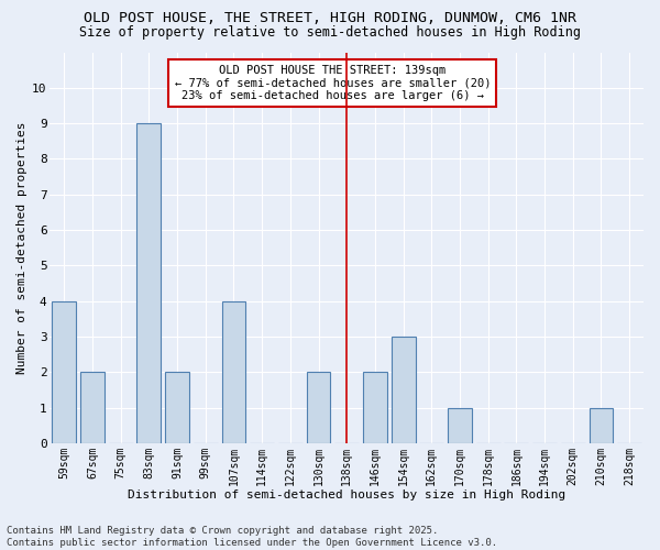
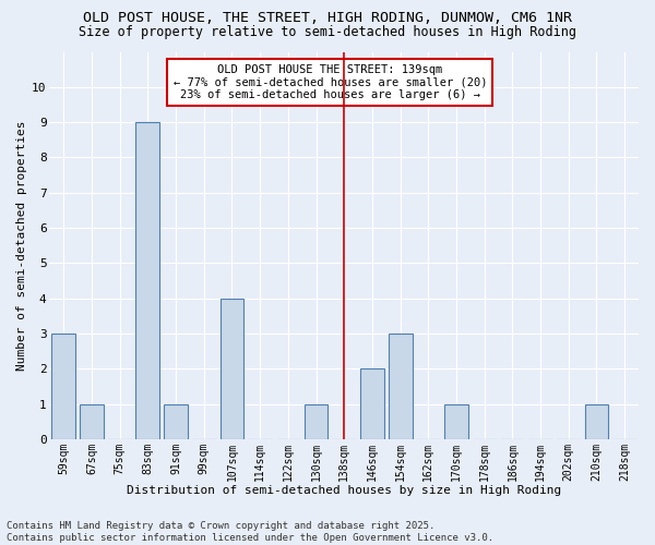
59sqm: 4 -> 3
67sqm: 2 -> 1
91sqm: 2 -> 1
130sqm: 2 -> 1
